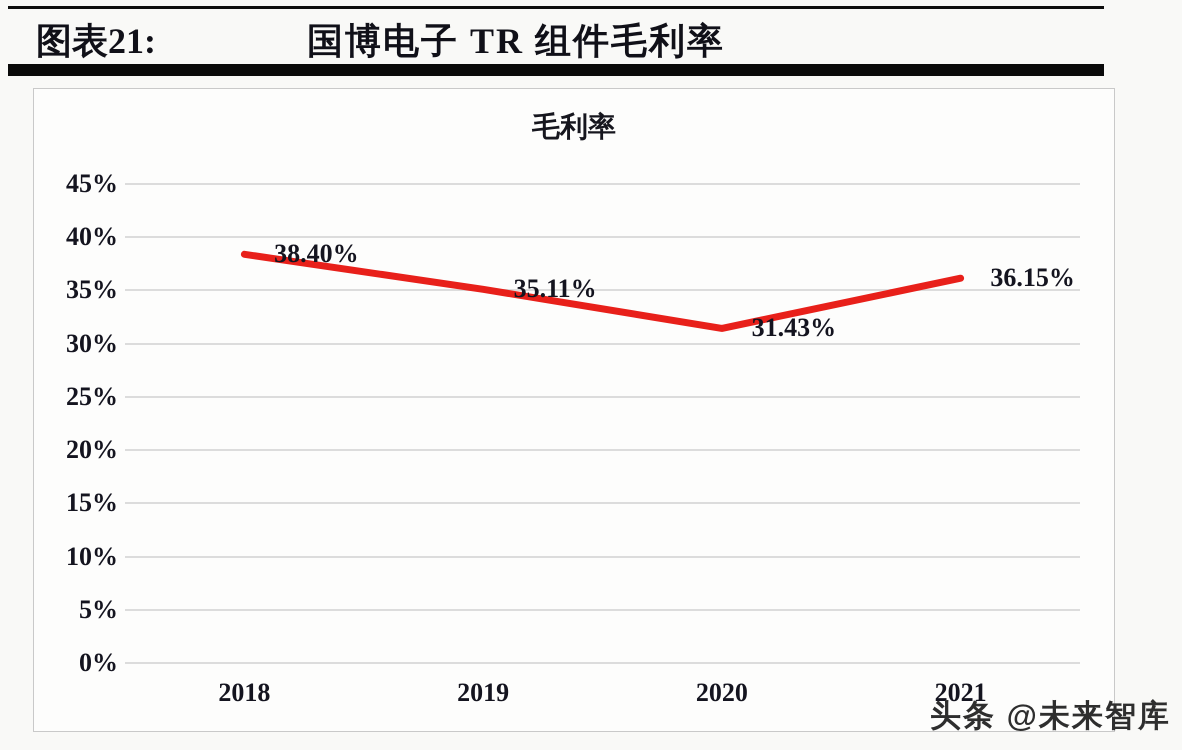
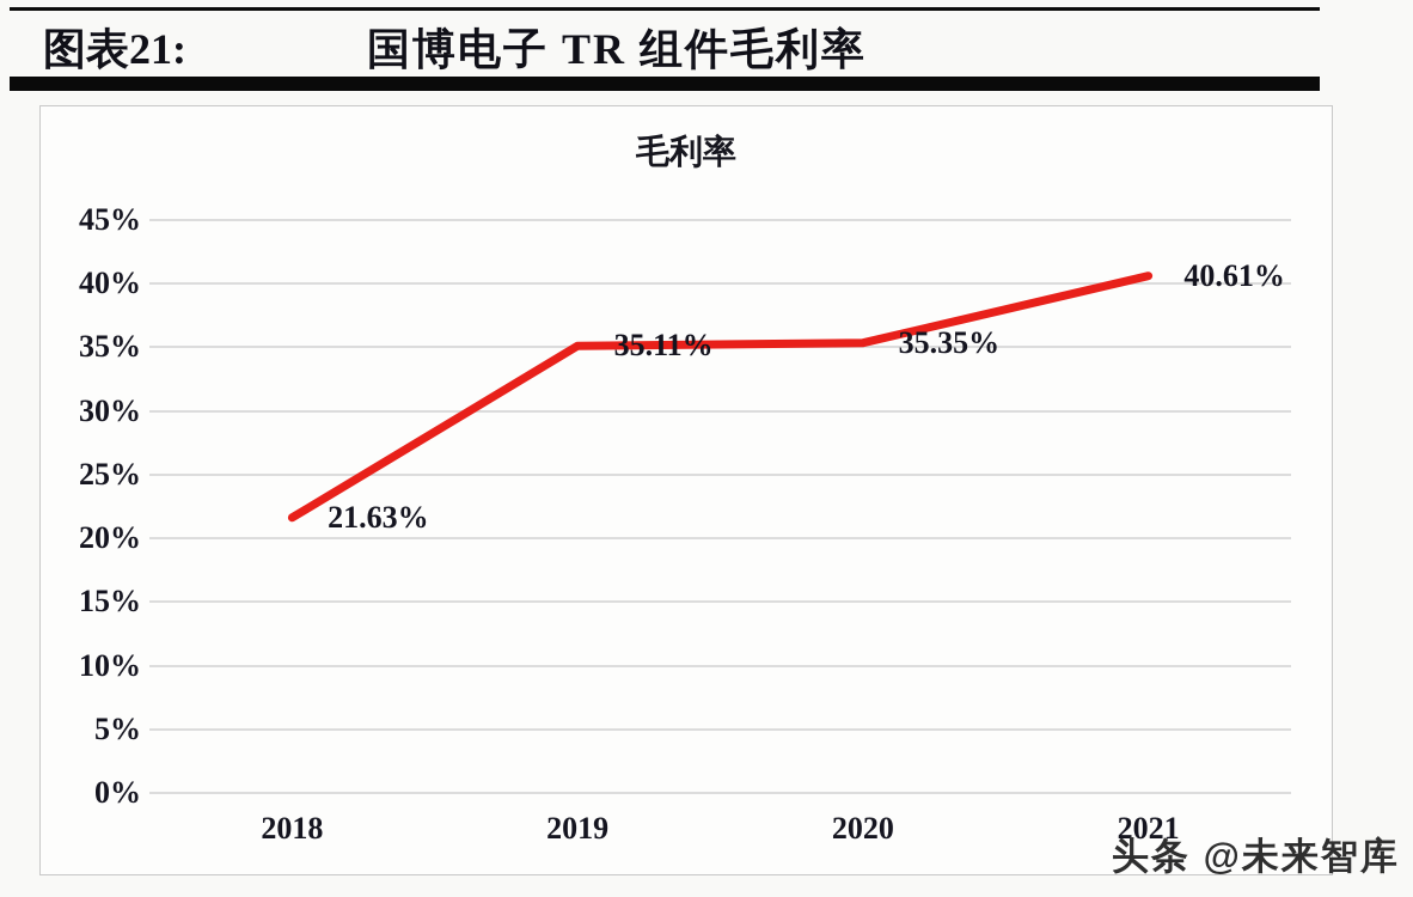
2018: 38.40% -> 21.63%
2020: 31.43% -> 35.35%
2021: 36.15% -> 40.61%
